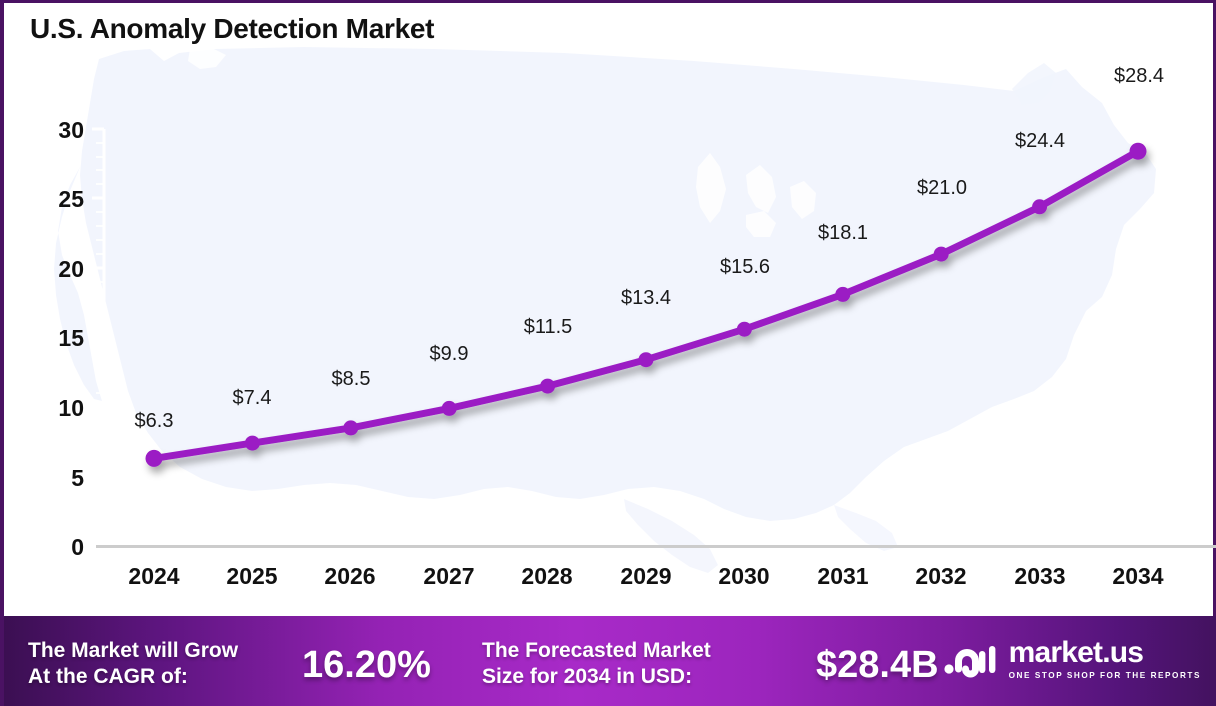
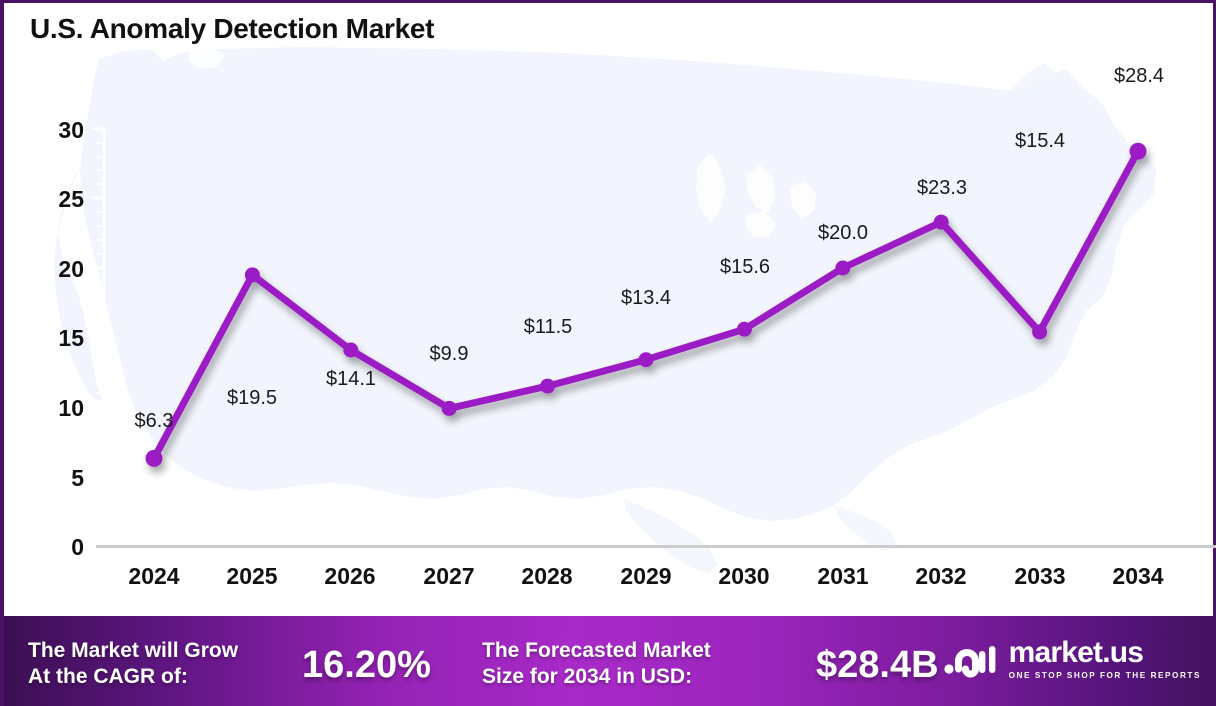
2025: $7.4 -> $19.5
2026: $8.5 -> $14.1
2031: $18.1 -> $20.0
2032: $21.0 -> $23.3
2033: $24.4 -> $15.4
